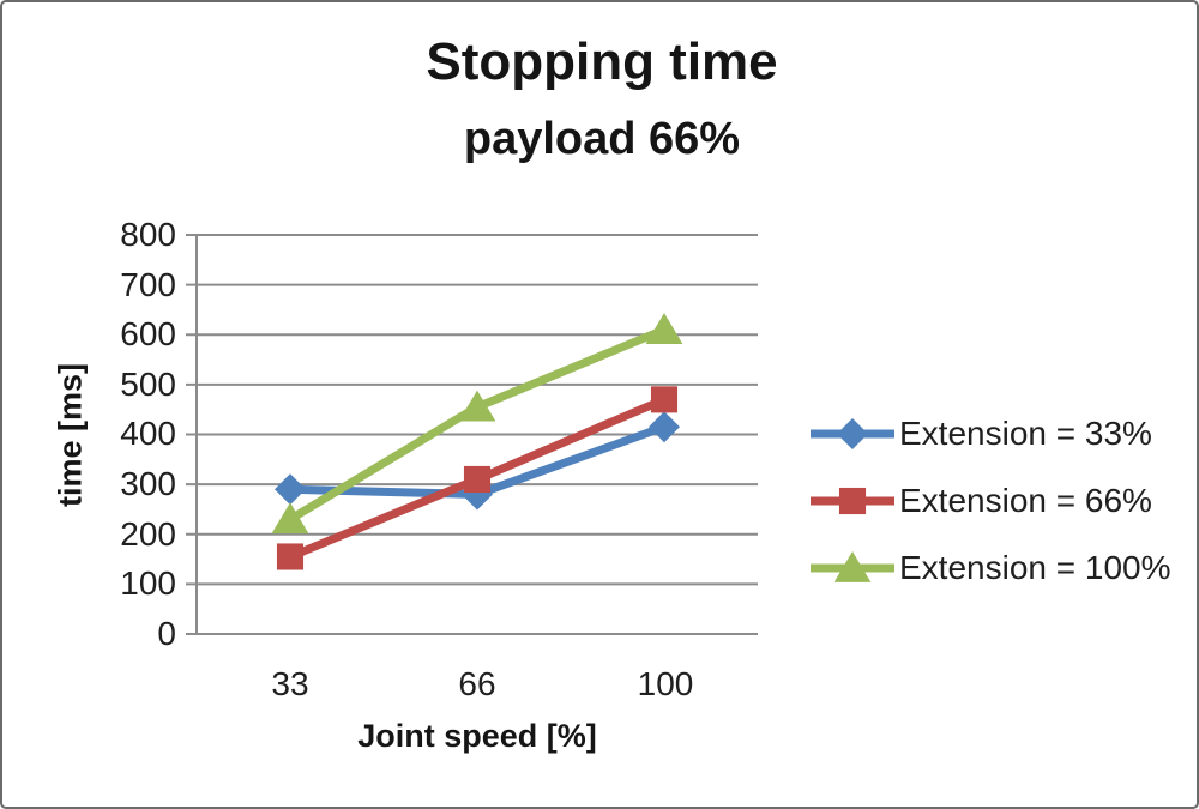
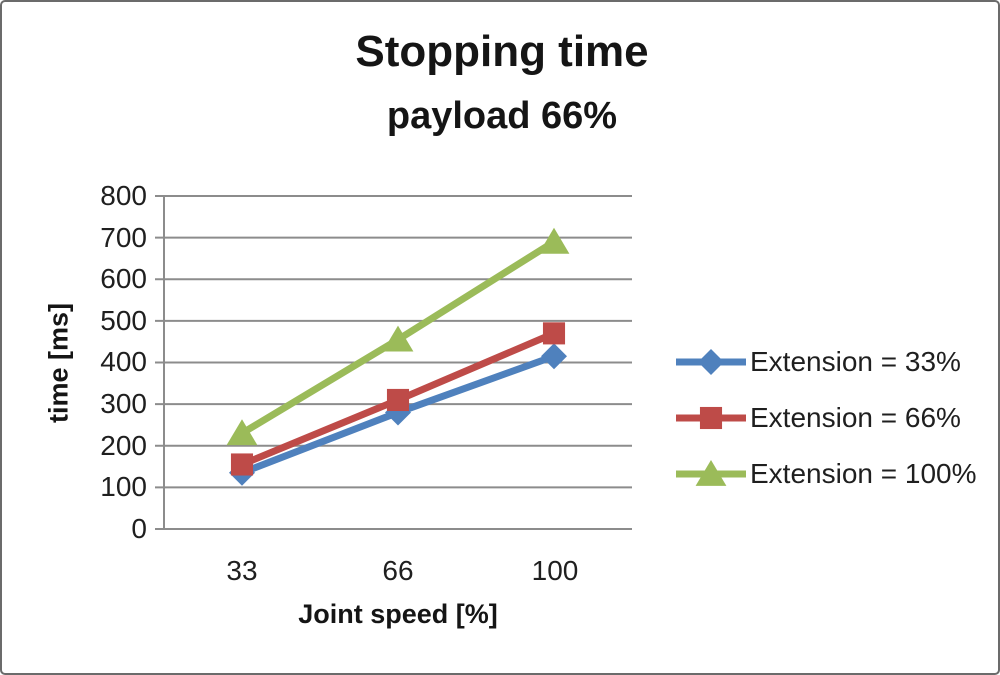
Extension = 33%/33: 290 -> 140
Extension = 100%/100: 610 -> 690
